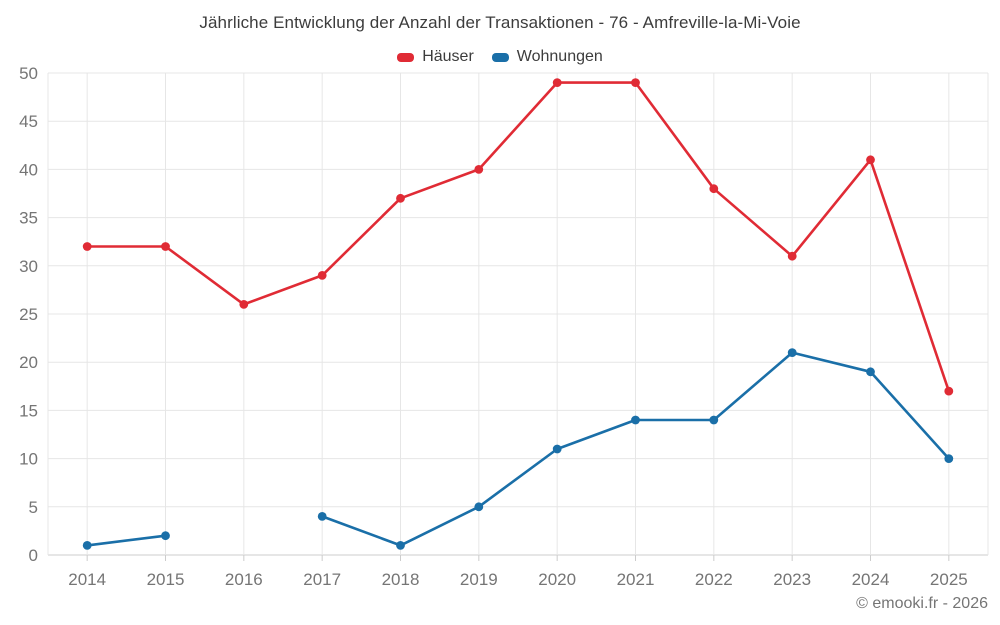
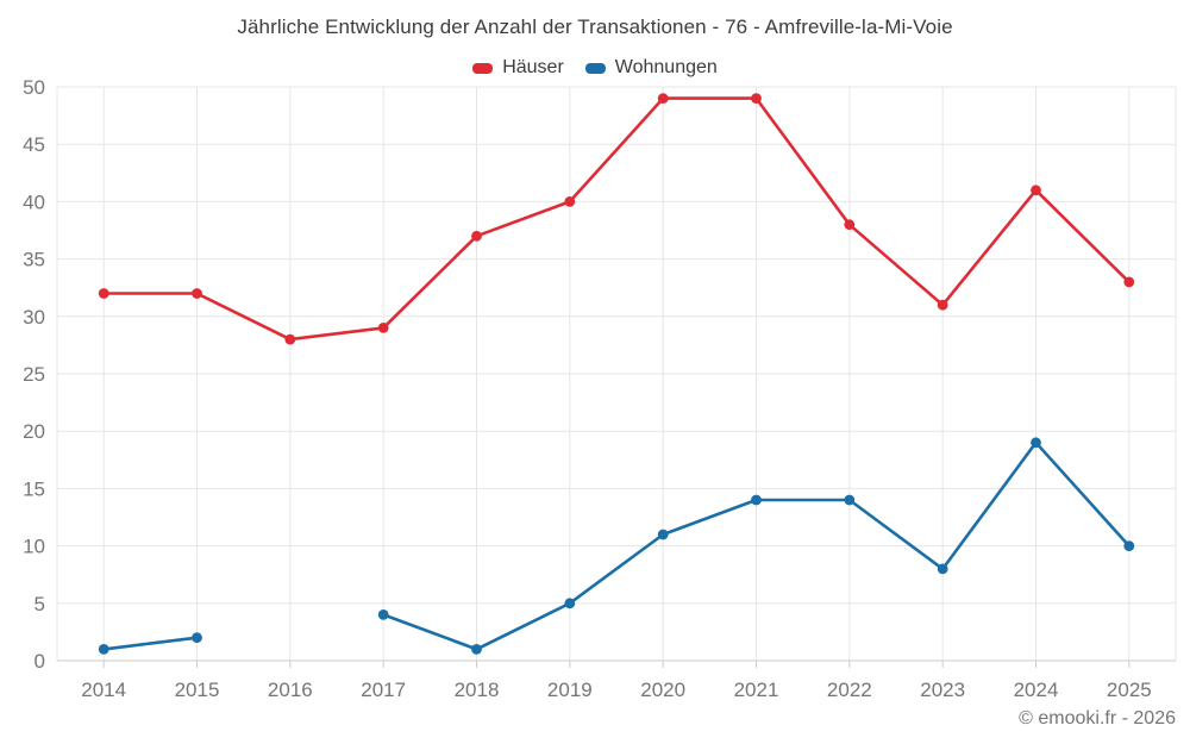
Häuser/2016: 26 -> 28
Wohnungen/2023: 21 -> 8
Häuser/2025: 17 -> 33
